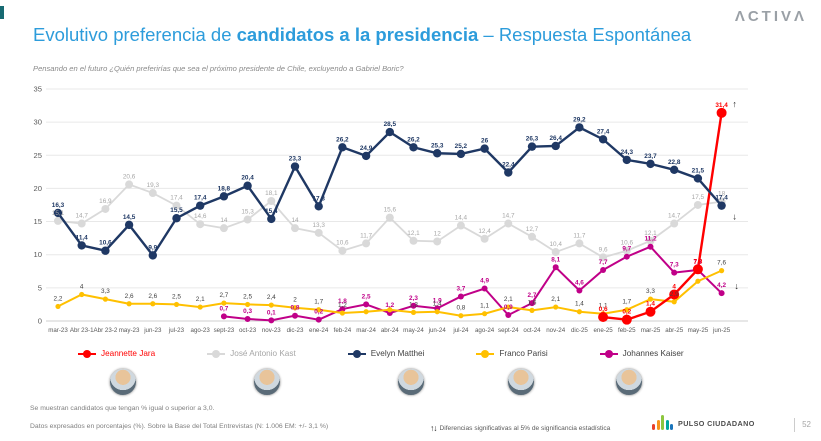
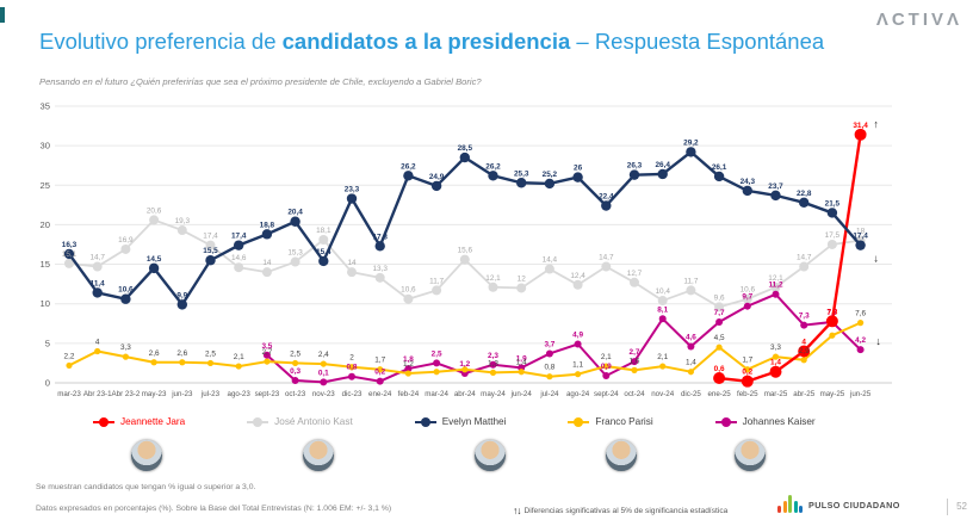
Johannes Kaiser/sept-23: 0,7 -> 3,5
Evelyn Matthei/ene-25: 27,4 -> 26,1
Franco Parisi/ene-25: 1,1 -> 4,5
